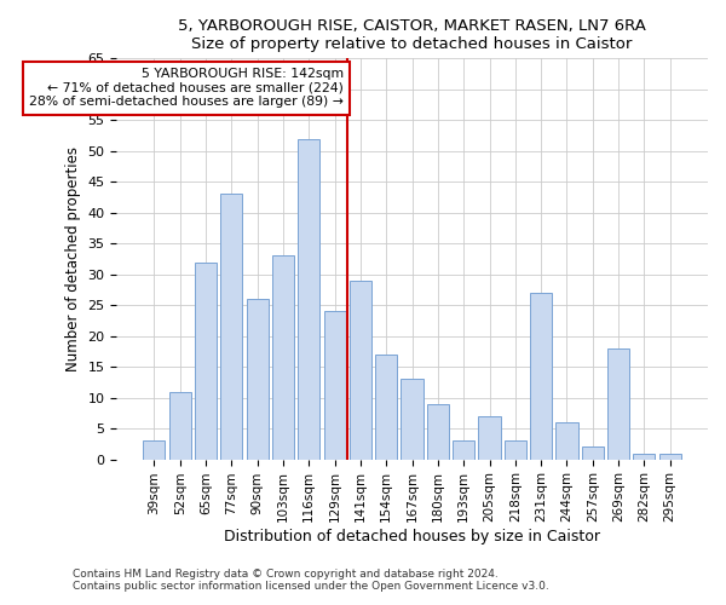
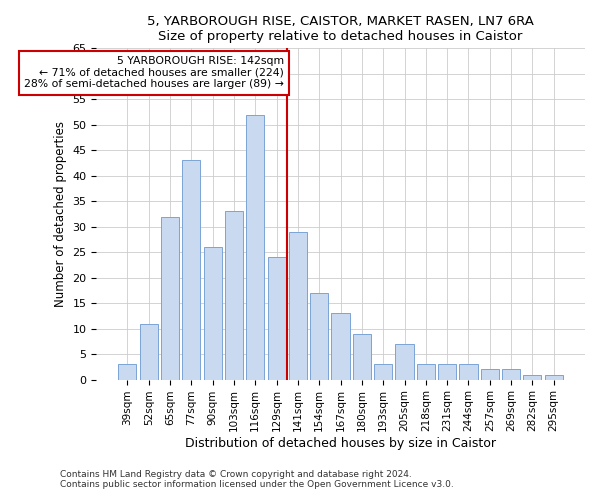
231sqm: 27 -> 3
244sqm: 6 -> 3
269sqm: 18 -> 2
